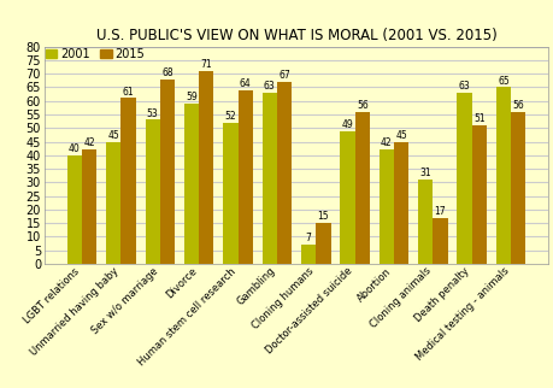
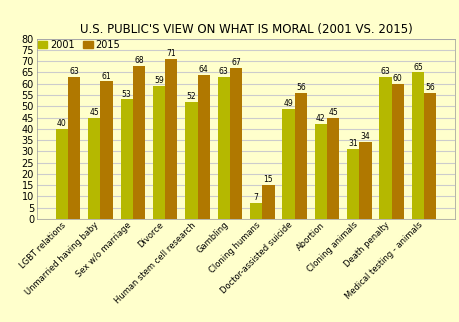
2015/LGBT relations: 42 -> 63
2015/Cloning animals: 17 -> 34
2015/Death penalty: 51 -> 60
